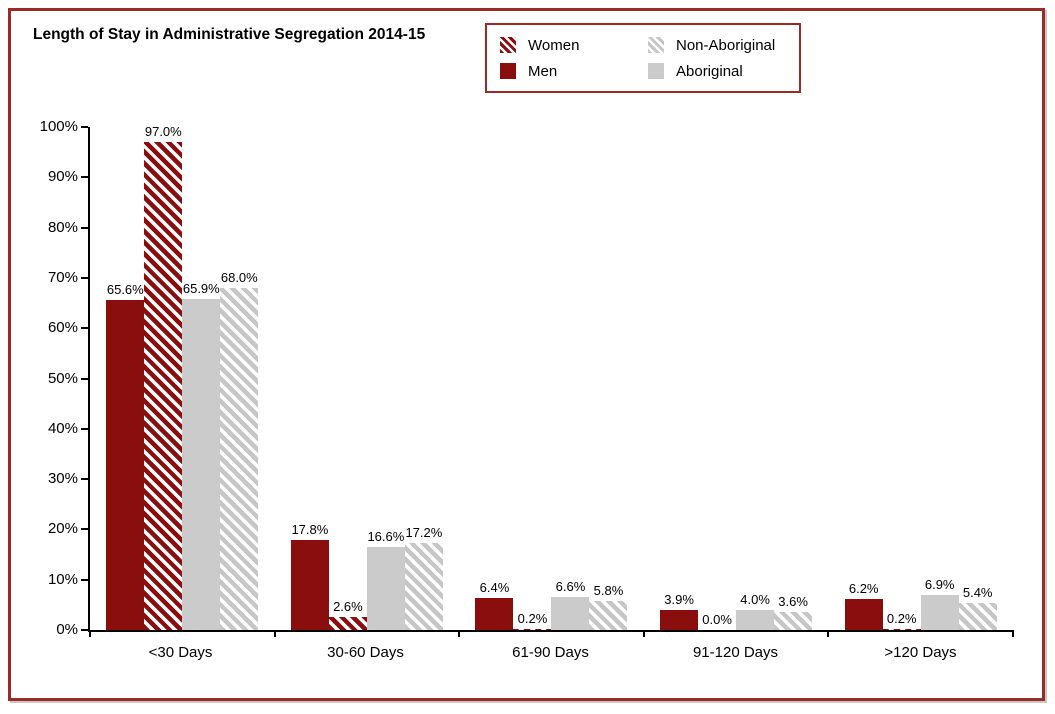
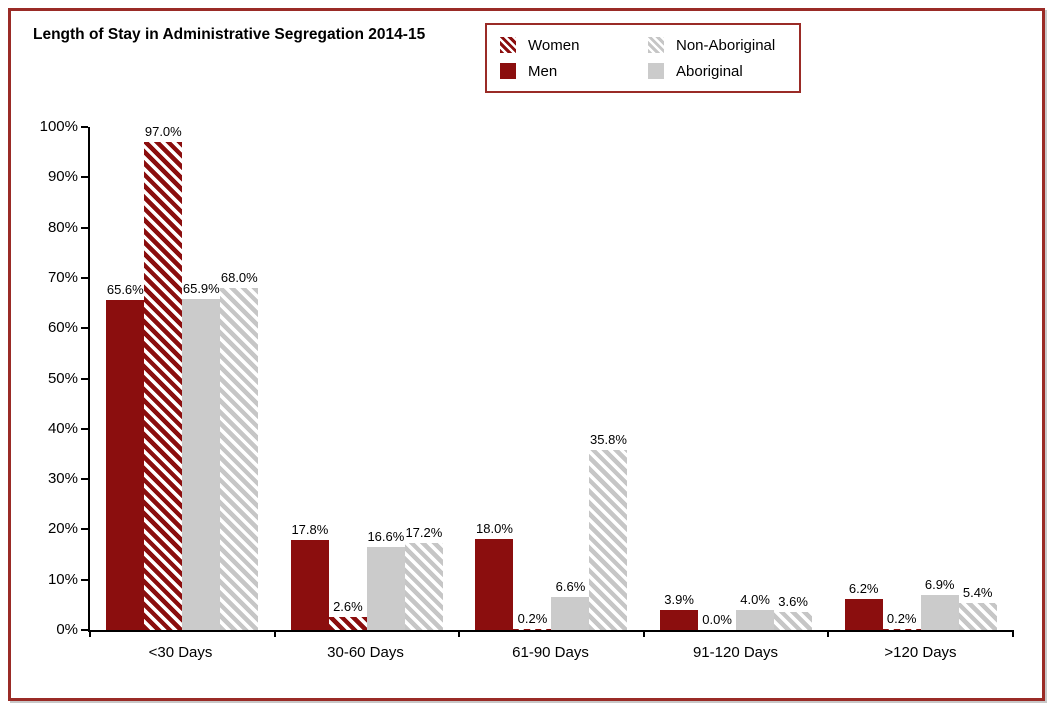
Men/61-90 Days: 6.4% -> 18.0%
Non-Aboriginal/61-90 Days: 5.8% -> 35.8%
